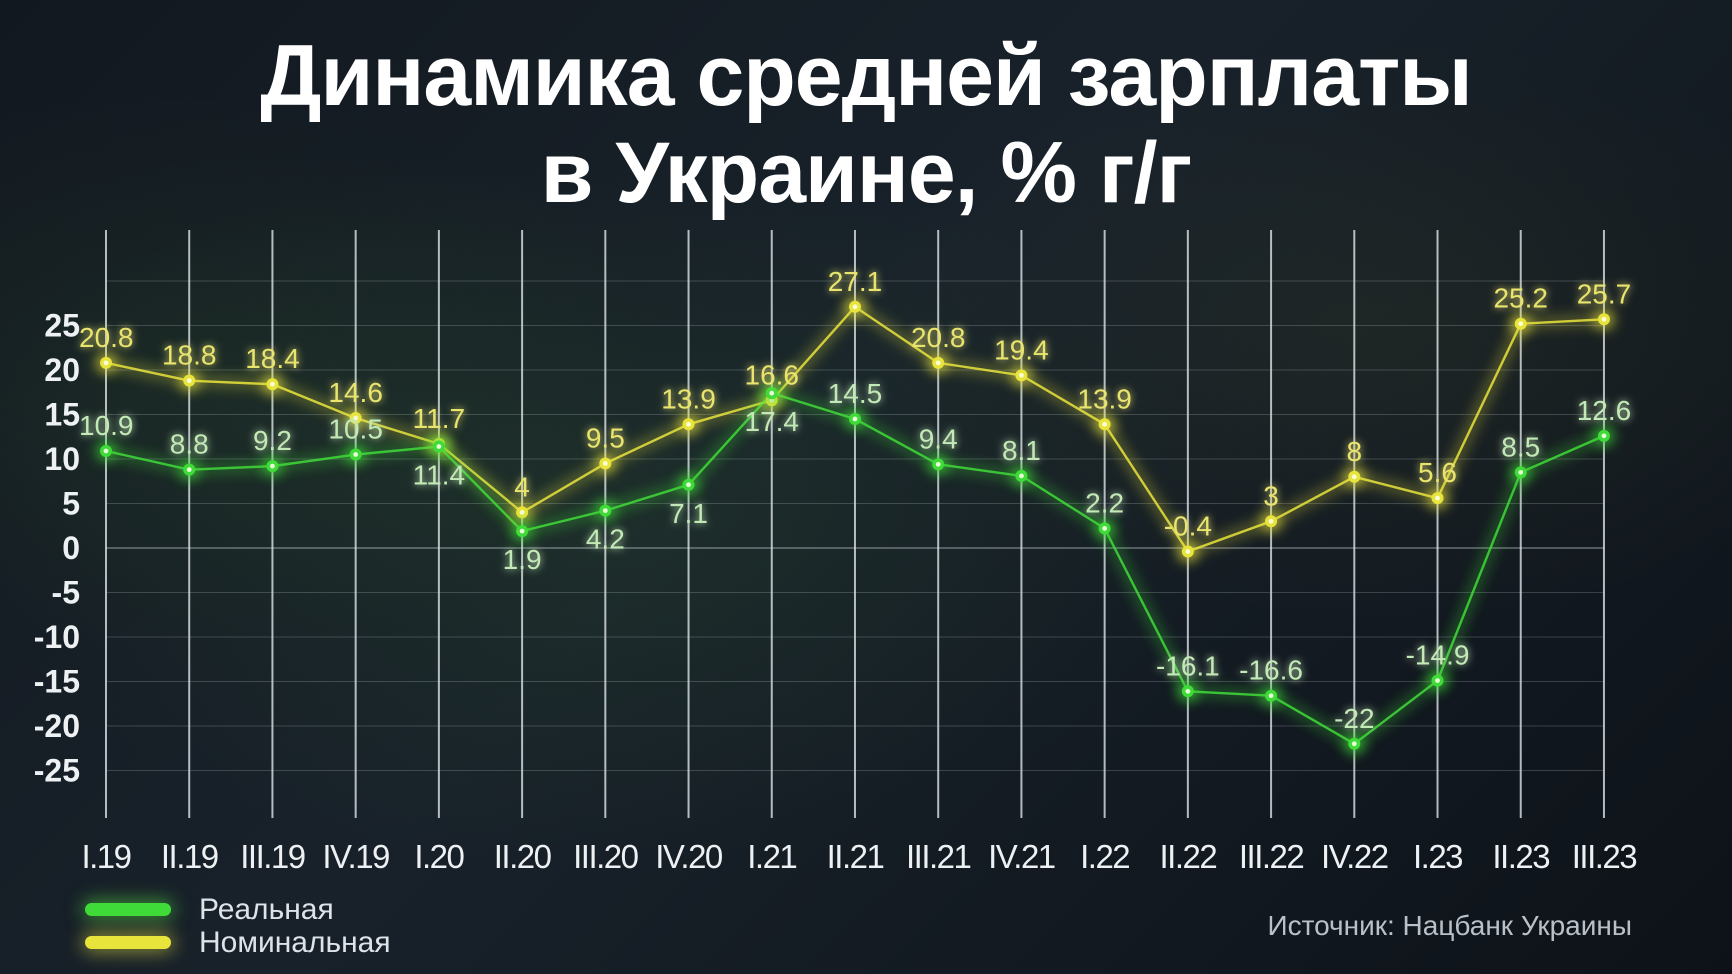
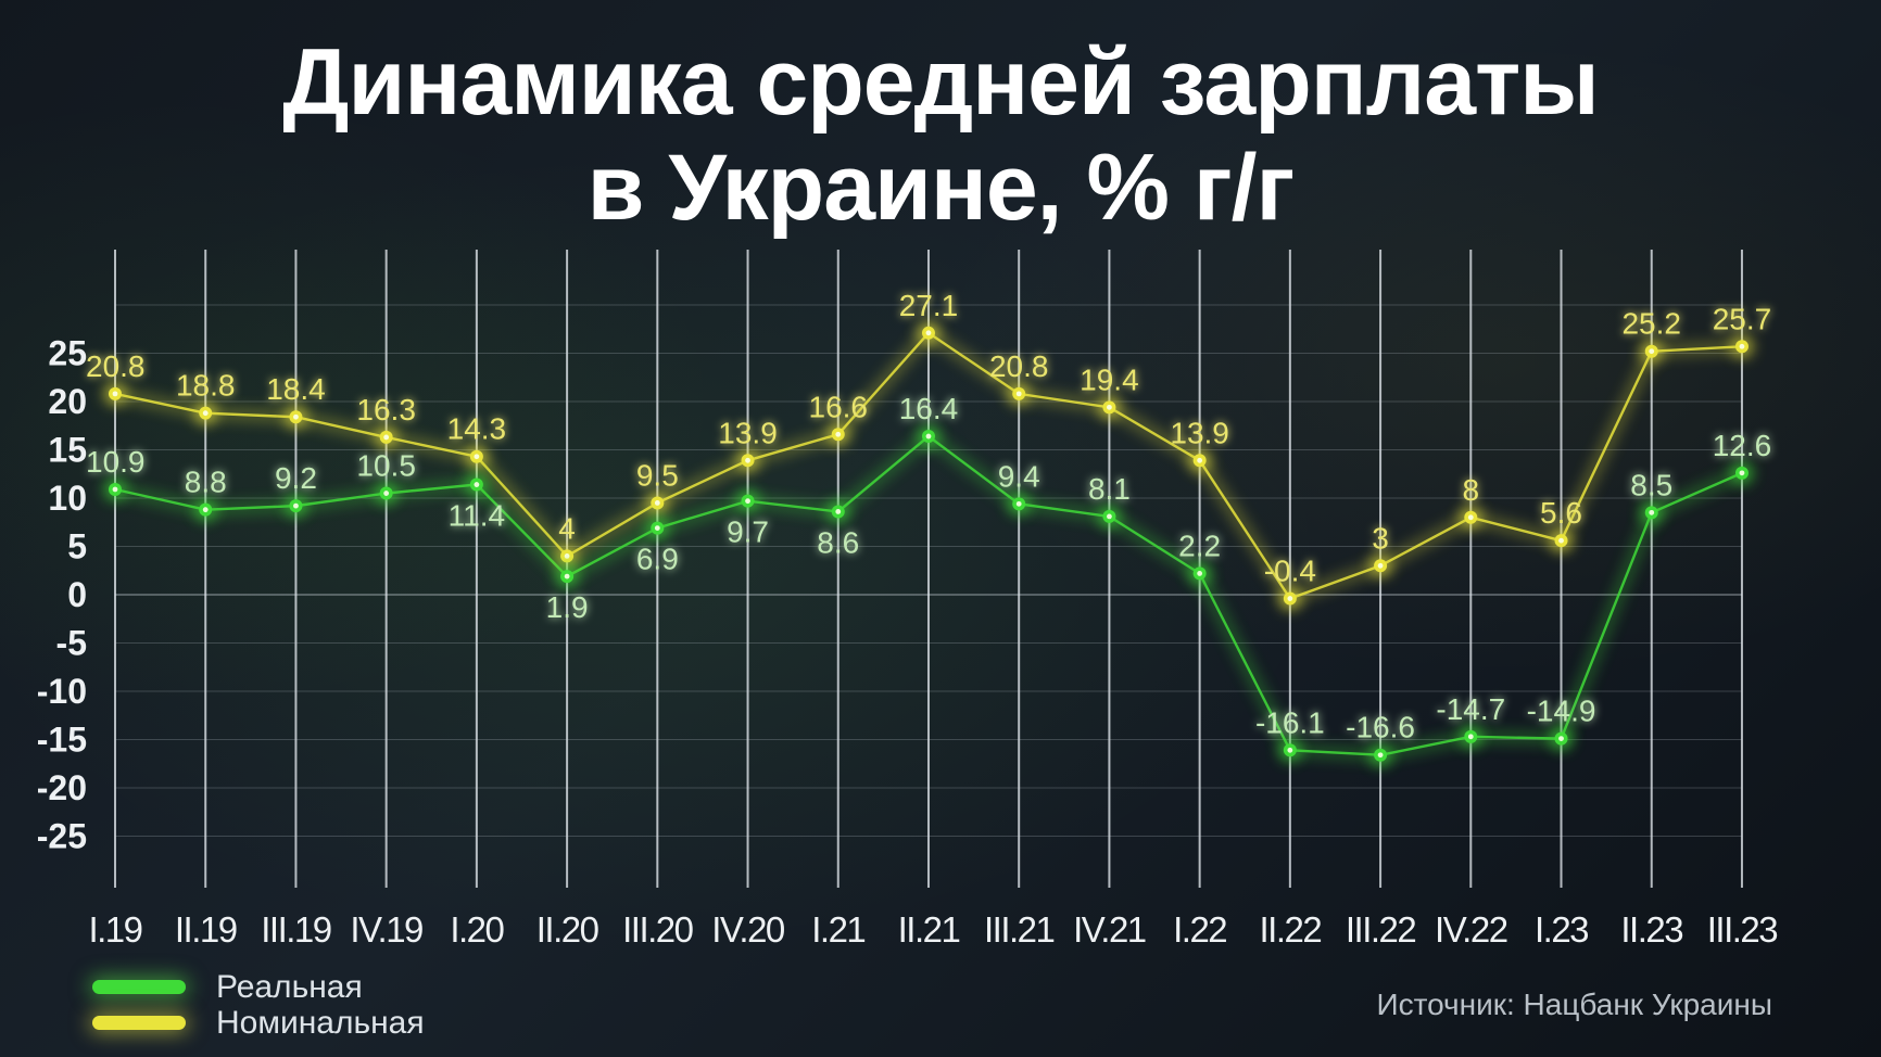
Номинальная/IV.19: 14.6 -> 16.3
Номинальная/I.20: 11.7 -> 14.3
Реальная/III.20: 4.2 -> 6.9
Реальная/IV.20: 7.1 -> 9.7
Реальная/I.21: 17.4 -> 8.6
Реальная/II.21: 14.5 -> 16.4
Реальная/IV.22: -22 -> -14.7
